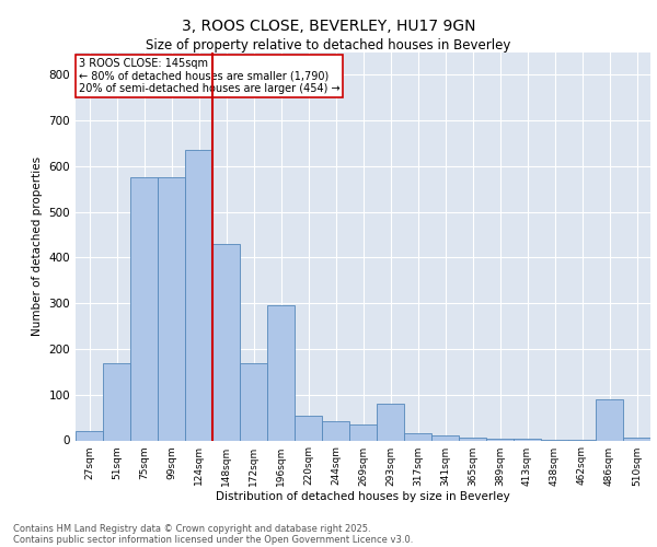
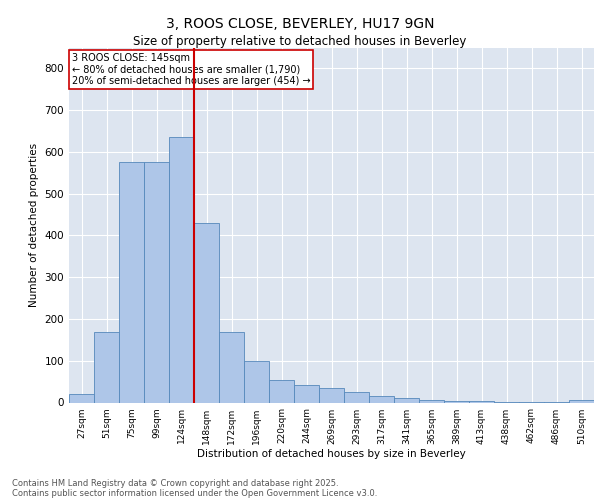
196sqm: 295 -> 100
293sqm: 80 -> 25
486sqm: 90 -> 1
